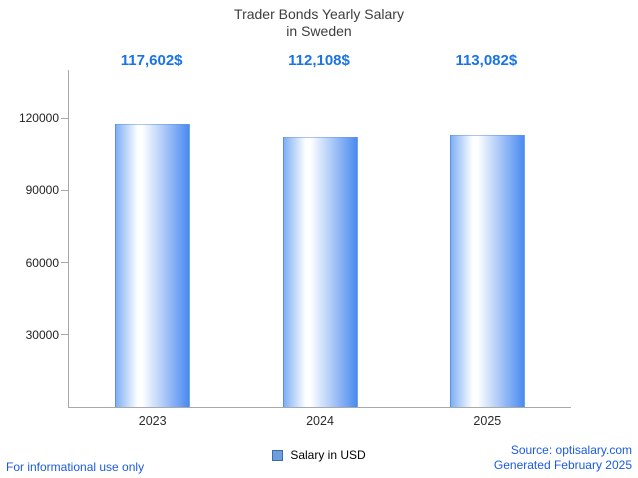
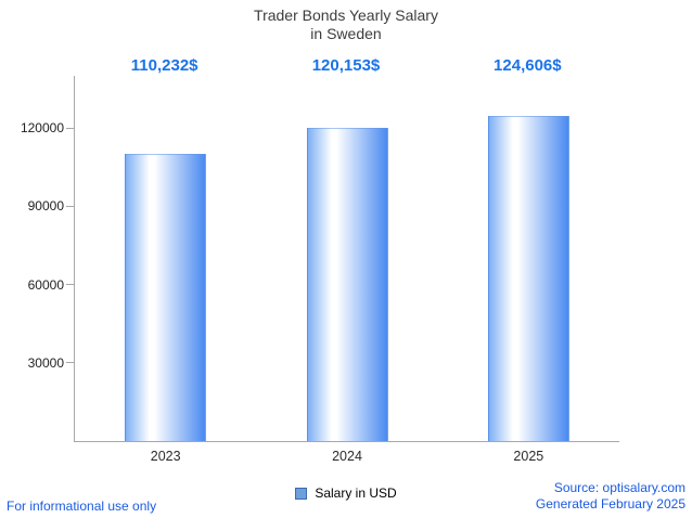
2023: 117,602 -> 110,232
2024: 112,108 -> 120,153
2025: 113,082 -> 124,606
